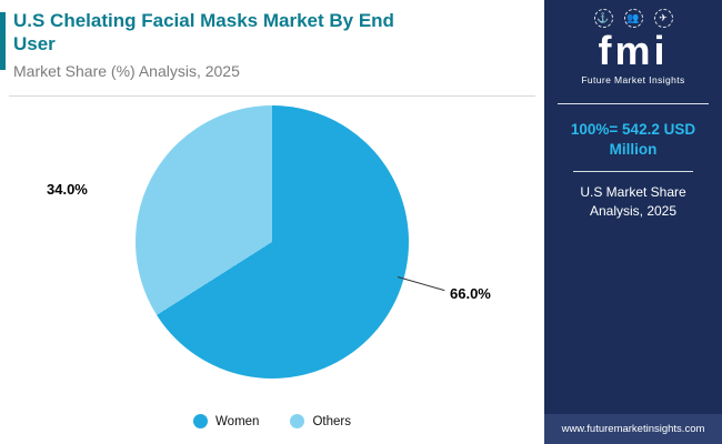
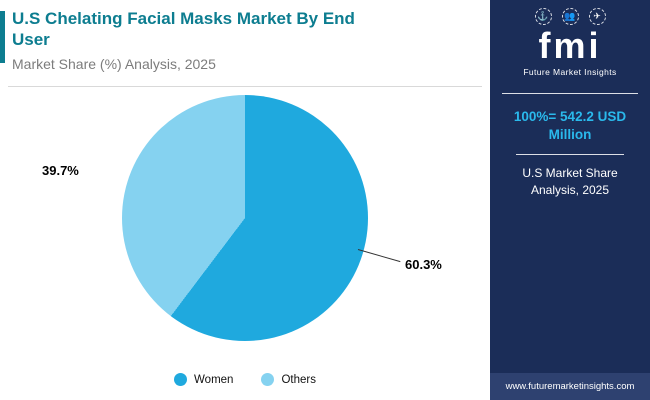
Women: 66.0% -> 60.3%
Others: 34.0% -> 39.7%
